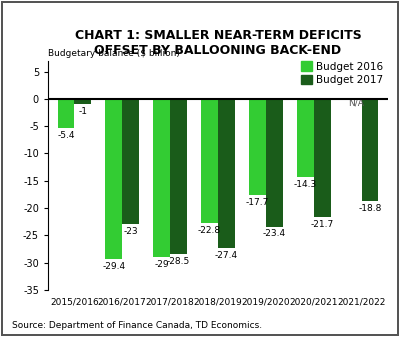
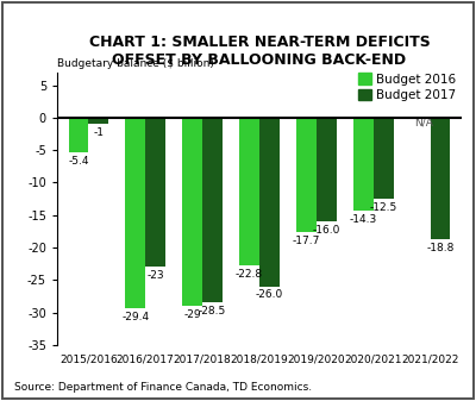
Budget 2017/2018/2019: -27.4 -> -26.0
Budget 2017/2019/2020: -23.4 -> -16.0
Budget 2017/2020/2021: -21.7 -> -12.5
